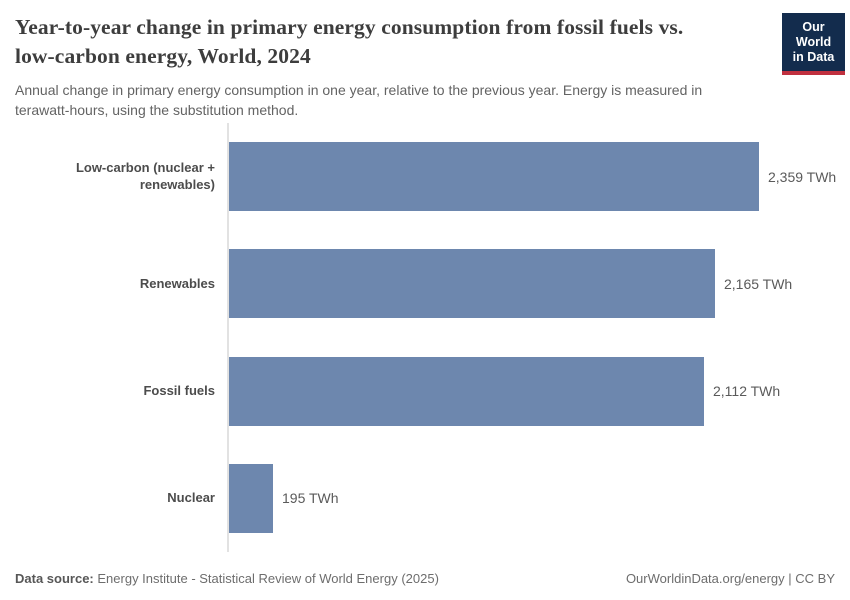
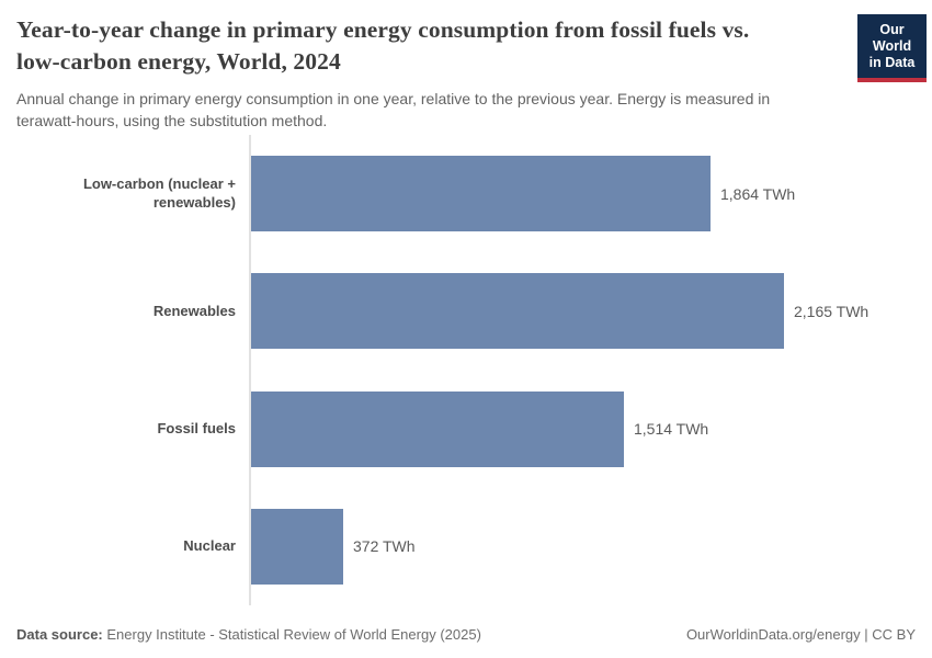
Low-carbon (nuclear + renewables): 2,359 -> 1,864
Fossil fuels: 2,112 -> 1,514
Nuclear: 195 -> 372
